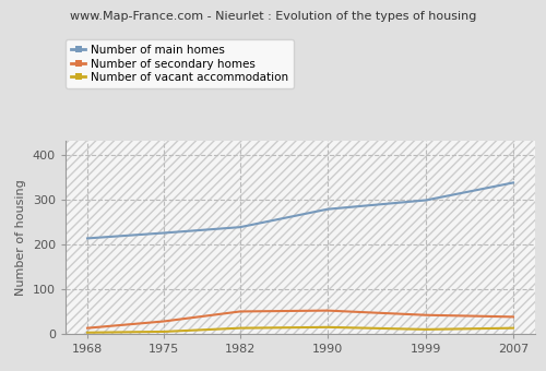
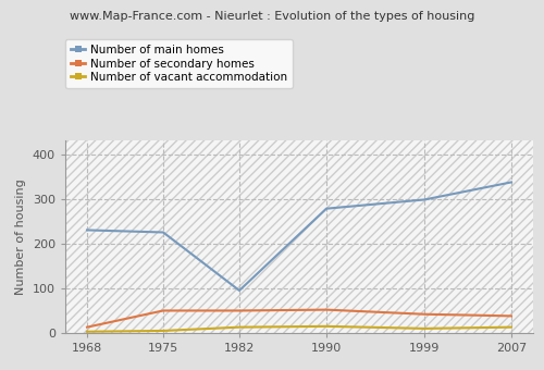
Number of main homes/1968: 213 -> 230
Number of secondary homes/1975: 28 -> 50
Number of main homes/1982: 238 -> 95
